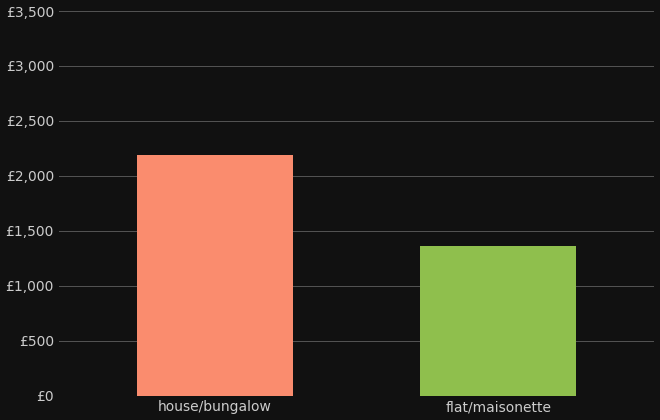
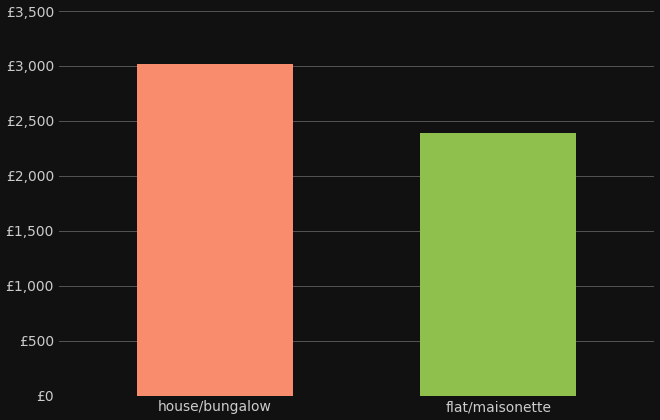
house/bungalow: £2,190 -> £3,020
flat/maisonette: £1,360 -> £2,390
